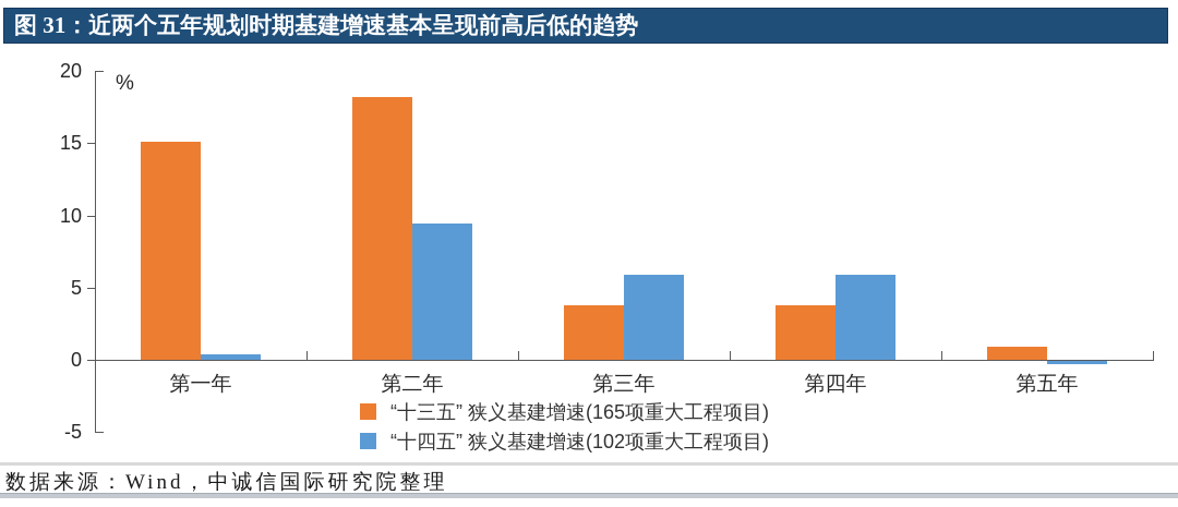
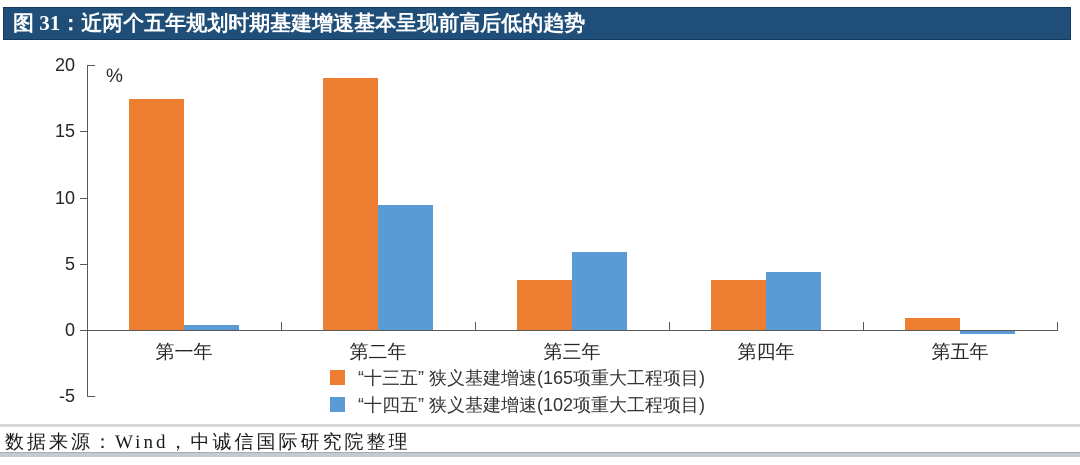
“十三五” 狭义基建增速(165项重大工程项目)/第一年: 15.1 -> 17.4
“十三五” 狭义基建增速(165项重大工程项目)/第二年: 18.2 -> 19.0
“十四五” 狭义基建增速(102项重大工程项目)/第四年: 5.9 -> 4.4
